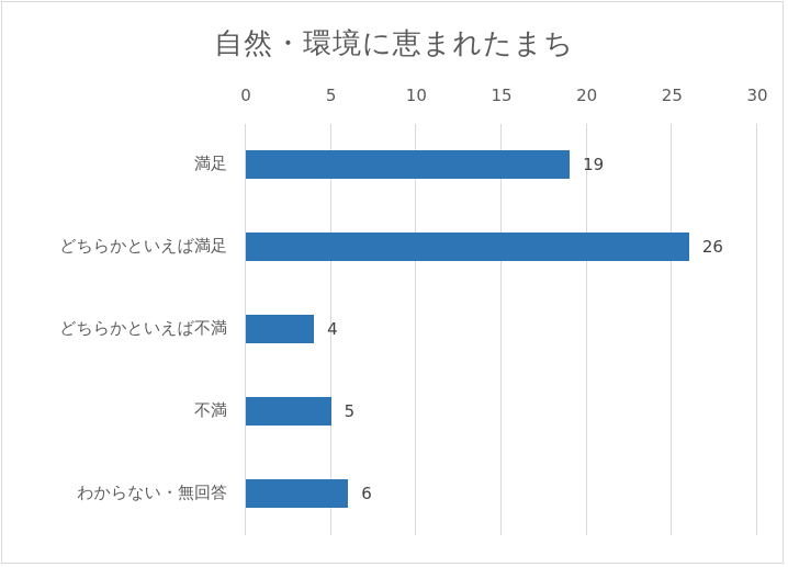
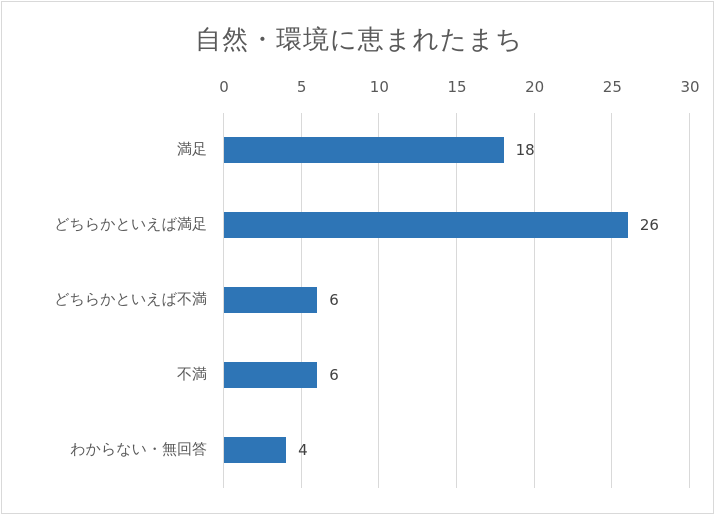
満足: 19 -> 18
どちらかといえば不満: 4 -> 6
不満: 5 -> 6
わからない・無回答: 6 -> 4
